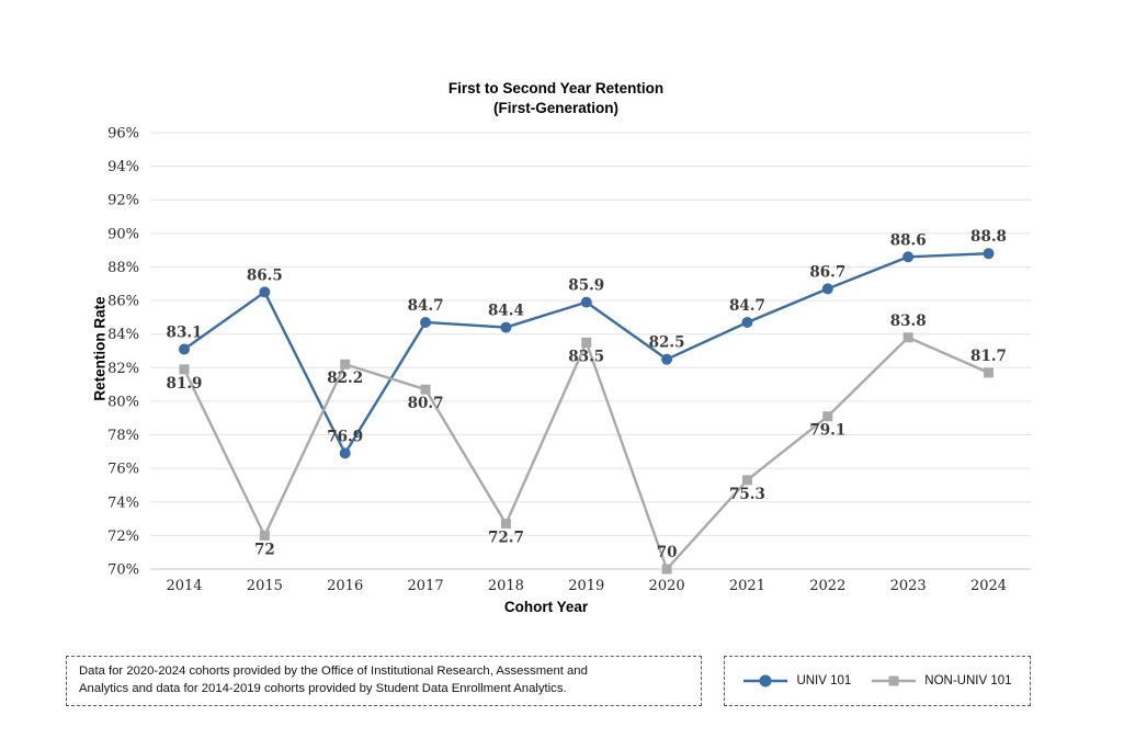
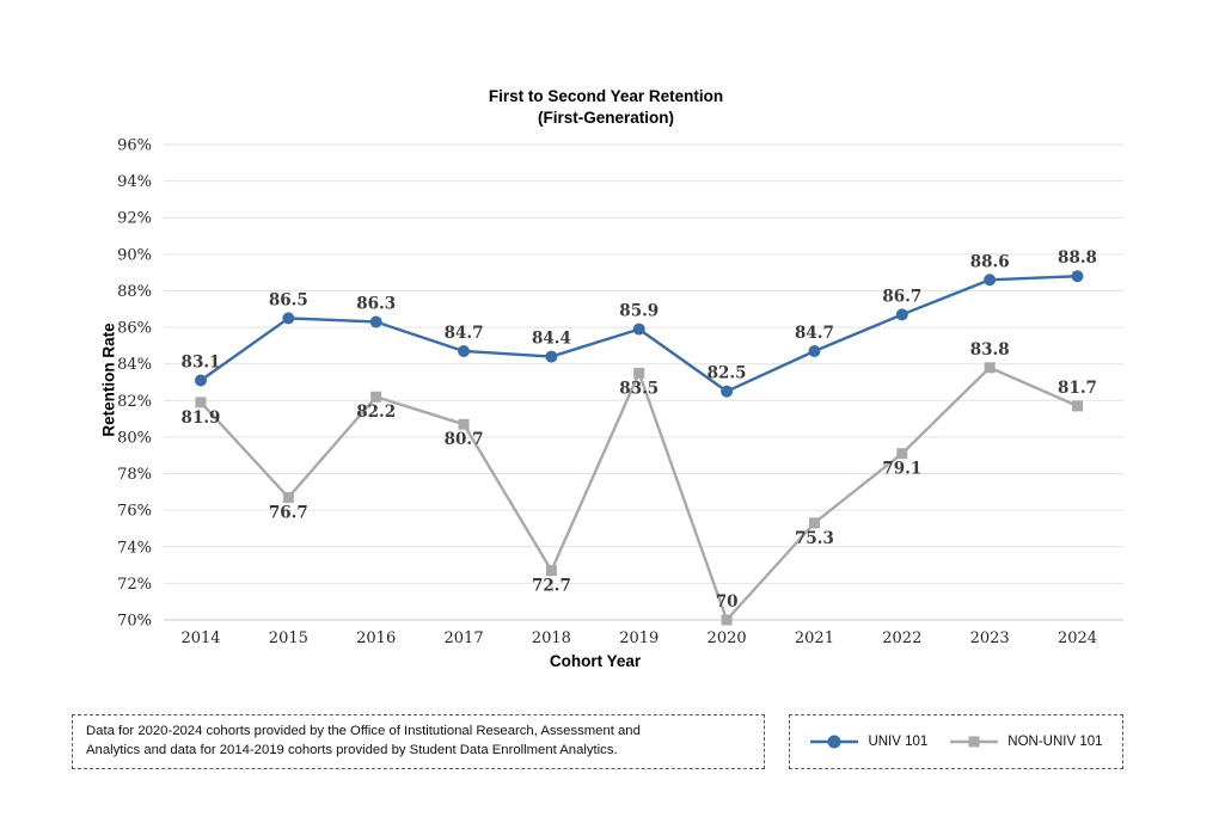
NON-UNIV 101/2015: 72 -> 76.7
UNIV 101/2016: 76.9 -> 86.3
